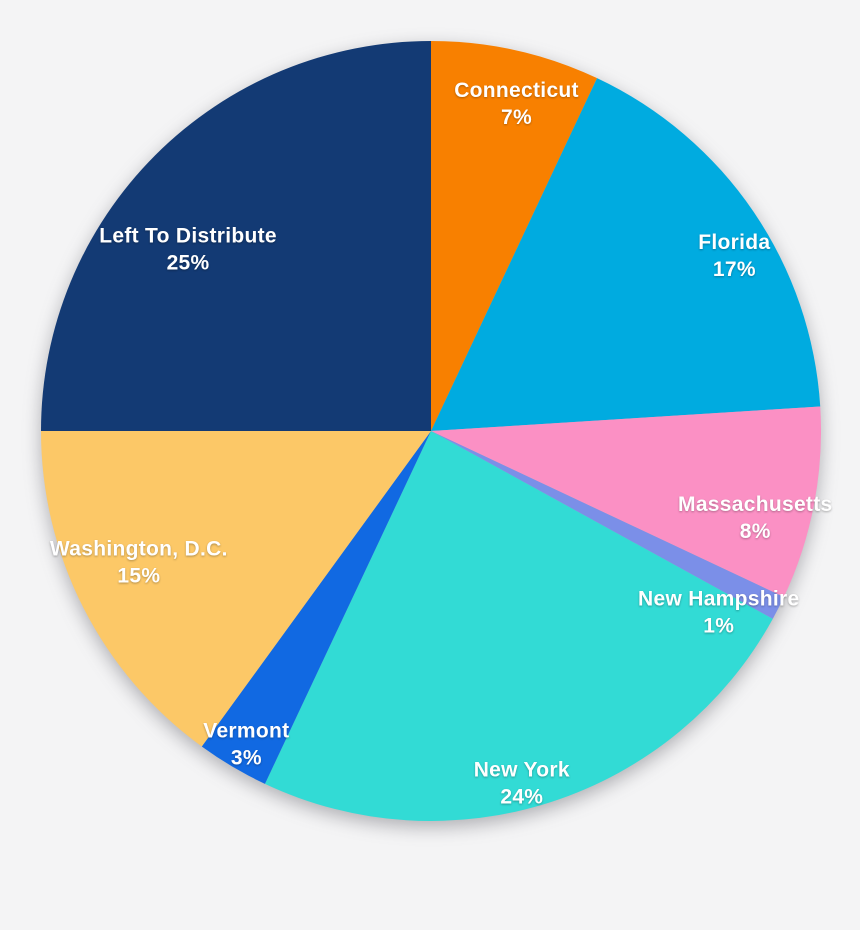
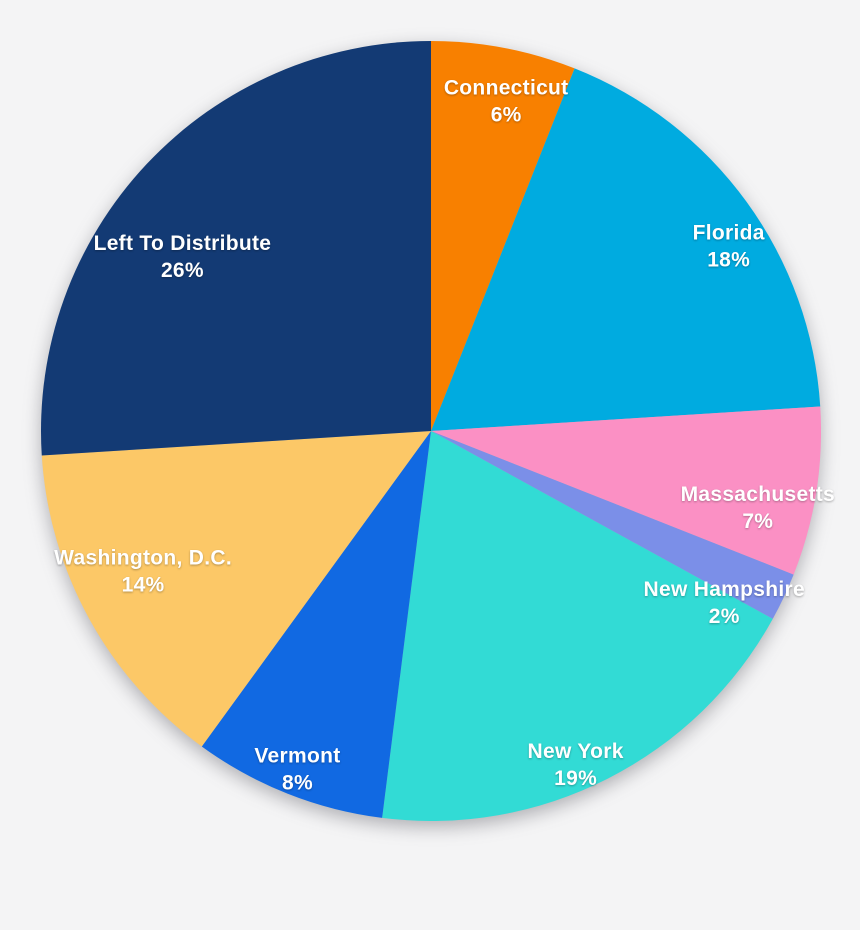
Connecticut: 7% -> 6%
Florida: 17% -> 18%
Massachusetts: 8% -> 7%
New Hampshire: 1% -> 2%
New York: 24% -> 19%
Vermont: 3% -> 8%
Washington, D.C.: 15% -> 14%
Left To Distribute: 25% -> 26%
